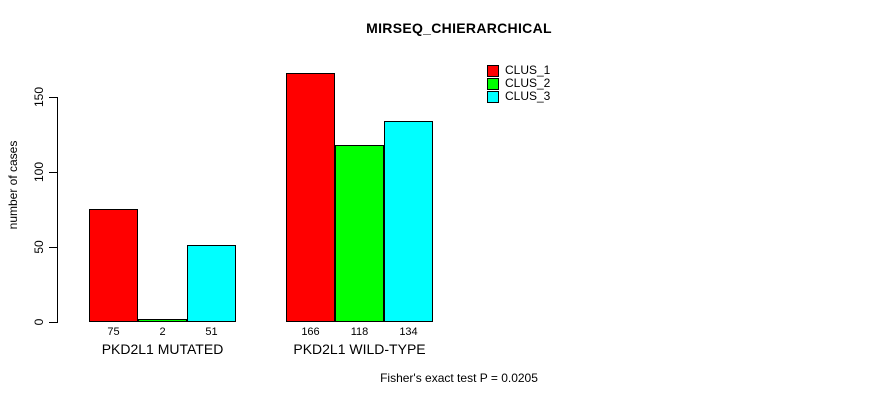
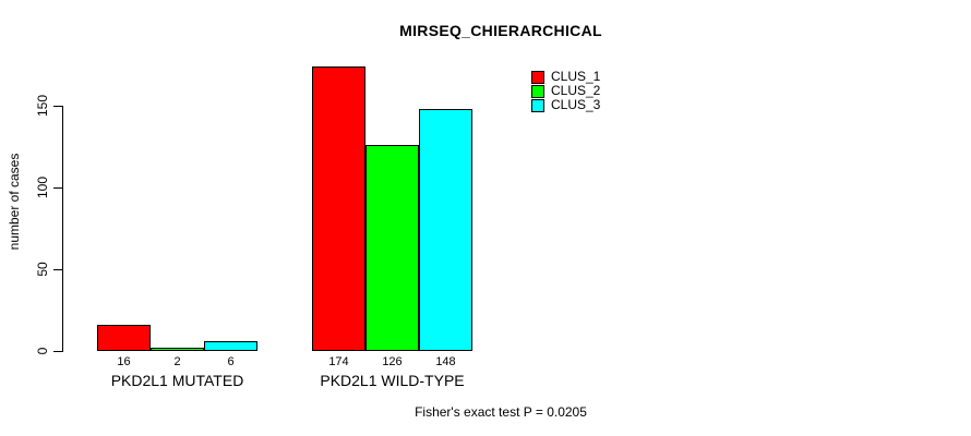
CLUS_1/PKD2L1 MUTATED: 75 -> 16
CLUS_3/PKD2L1 MUTATED: 51 -> 6
CLUS_1/PKD2L1 WILD-TYPE: 166 -> 174
CLUS_2/PKD2L1 WILD-TYPE: 118 -> 126
CLUS_3/PKD2L1 WILD-TYPE: 134 -> 148
